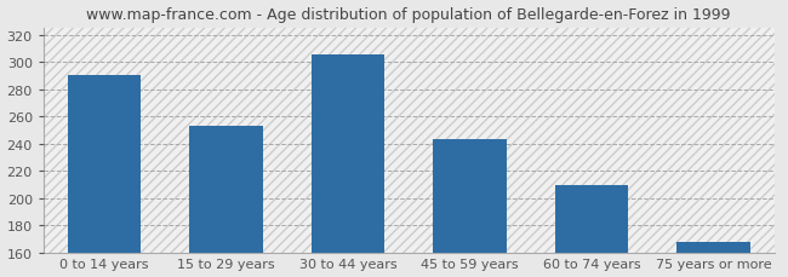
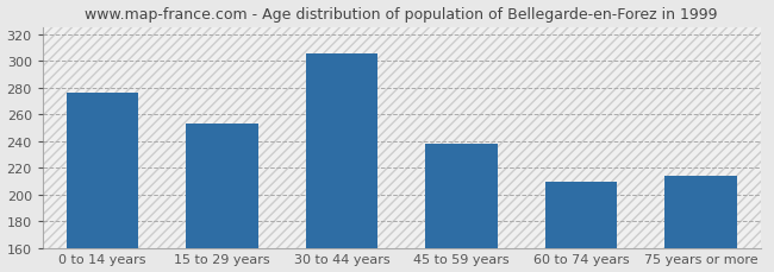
0 to 14 years: 290 -> 276
45 to 59 years: 243 -> 238
75 years or more: 168 -> 214
